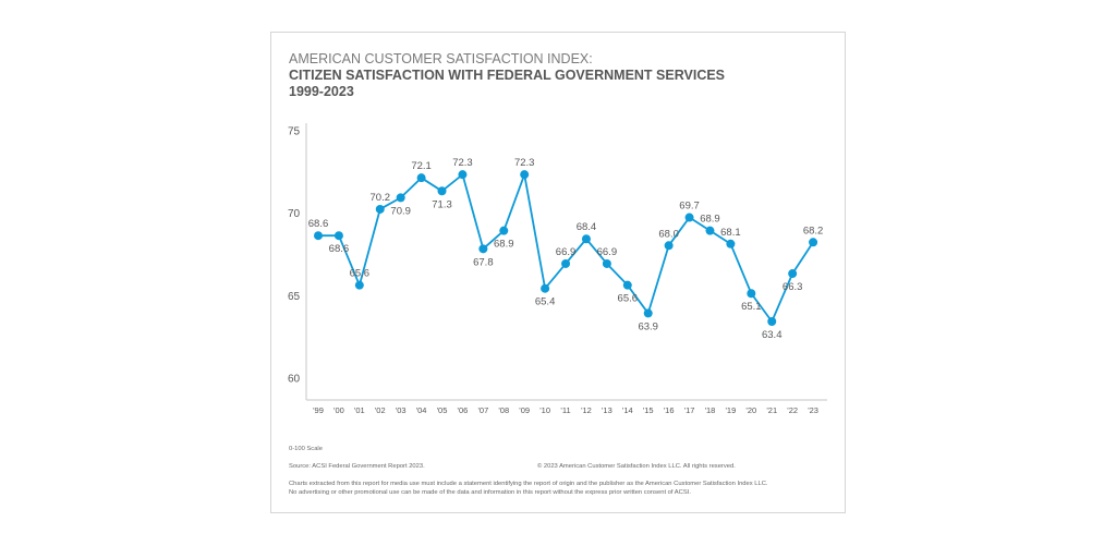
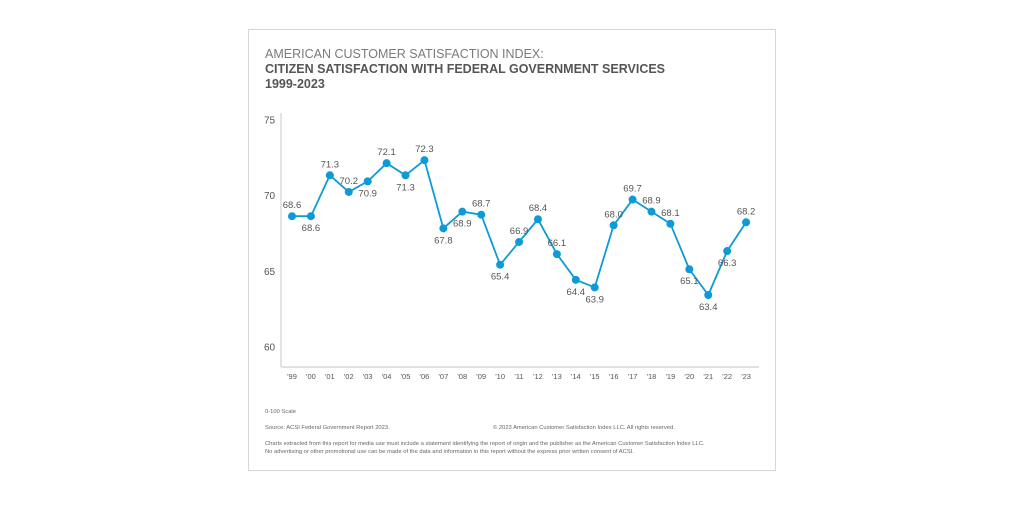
'01: 65.6 -> 71.3
'09: 72.3 -> 68.7
'13: 66.9 -> 66.1
'14: 65.6 -> 64.4
